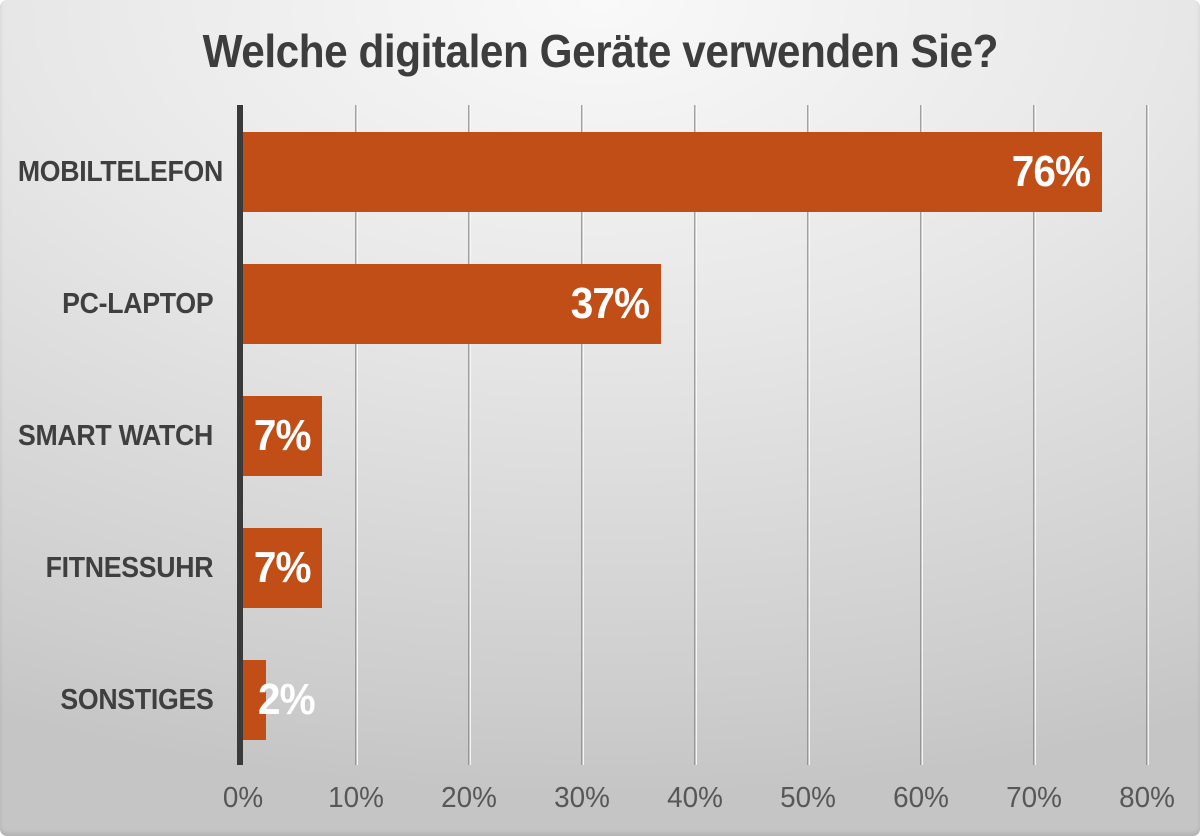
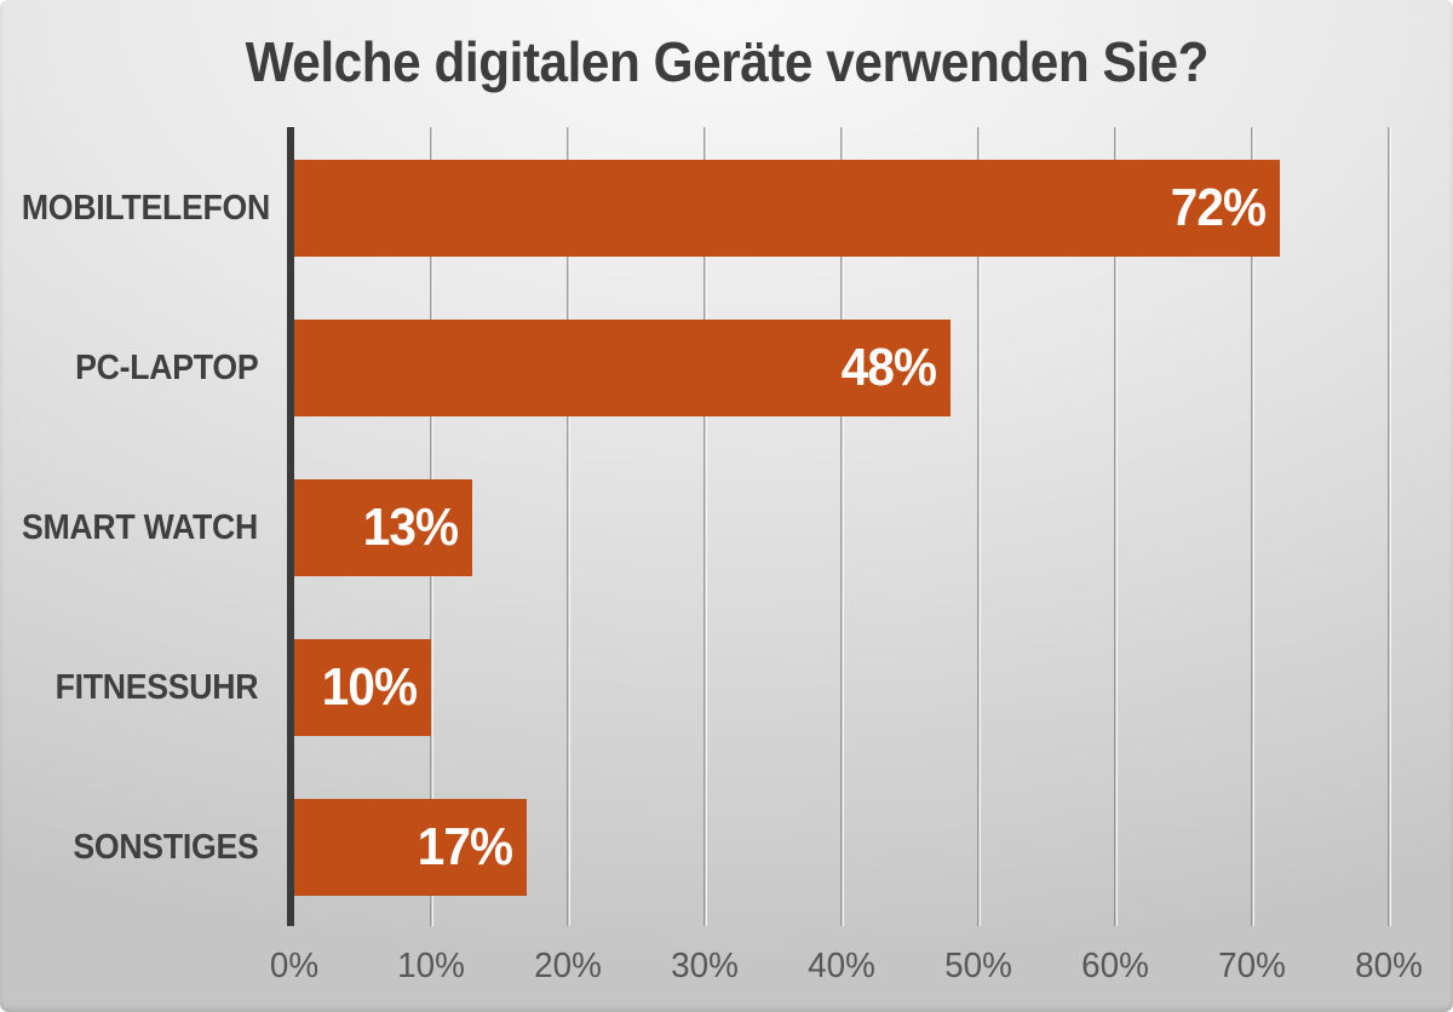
MOBILTELEFON: 76% -> 72%
PC-LAPTOP: 37% -> 48%
SMART WATCH: 7% -> 13%
FITNESSUHR: 7% -> 10%
SONSTIGES: 2% -> 17%
